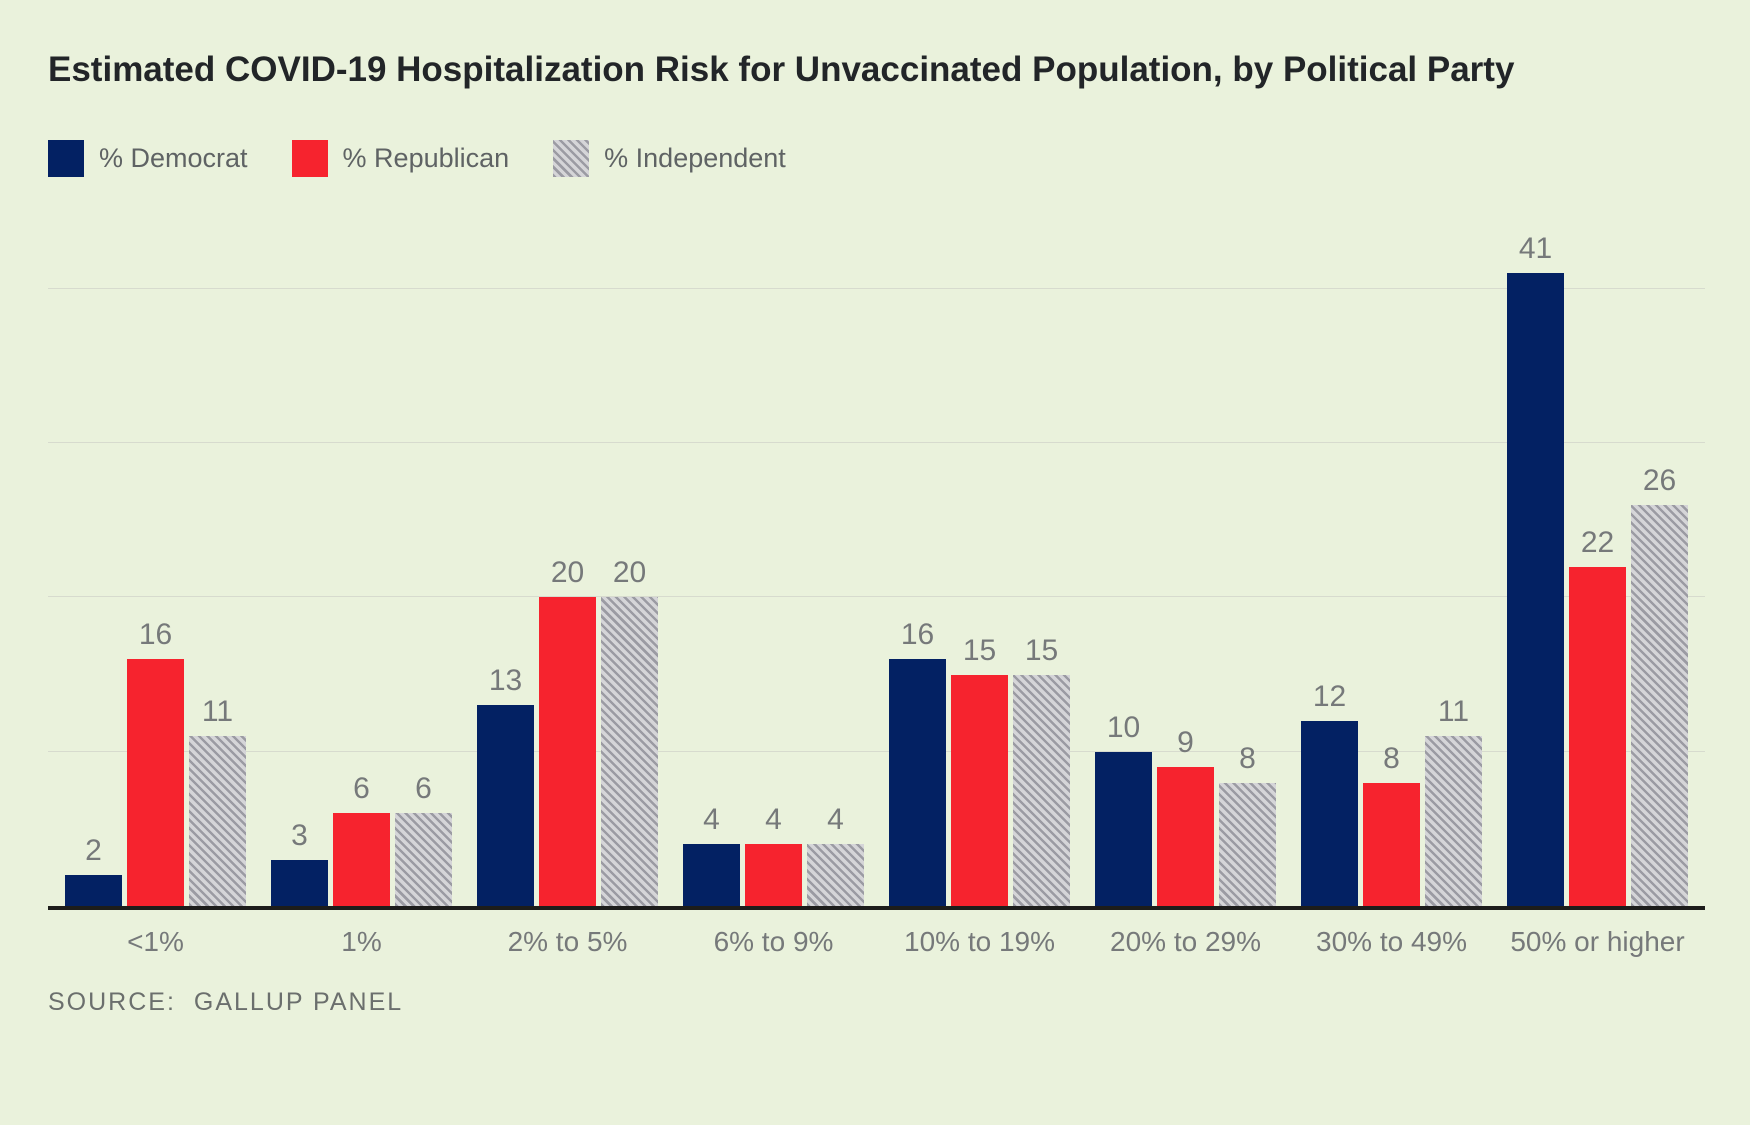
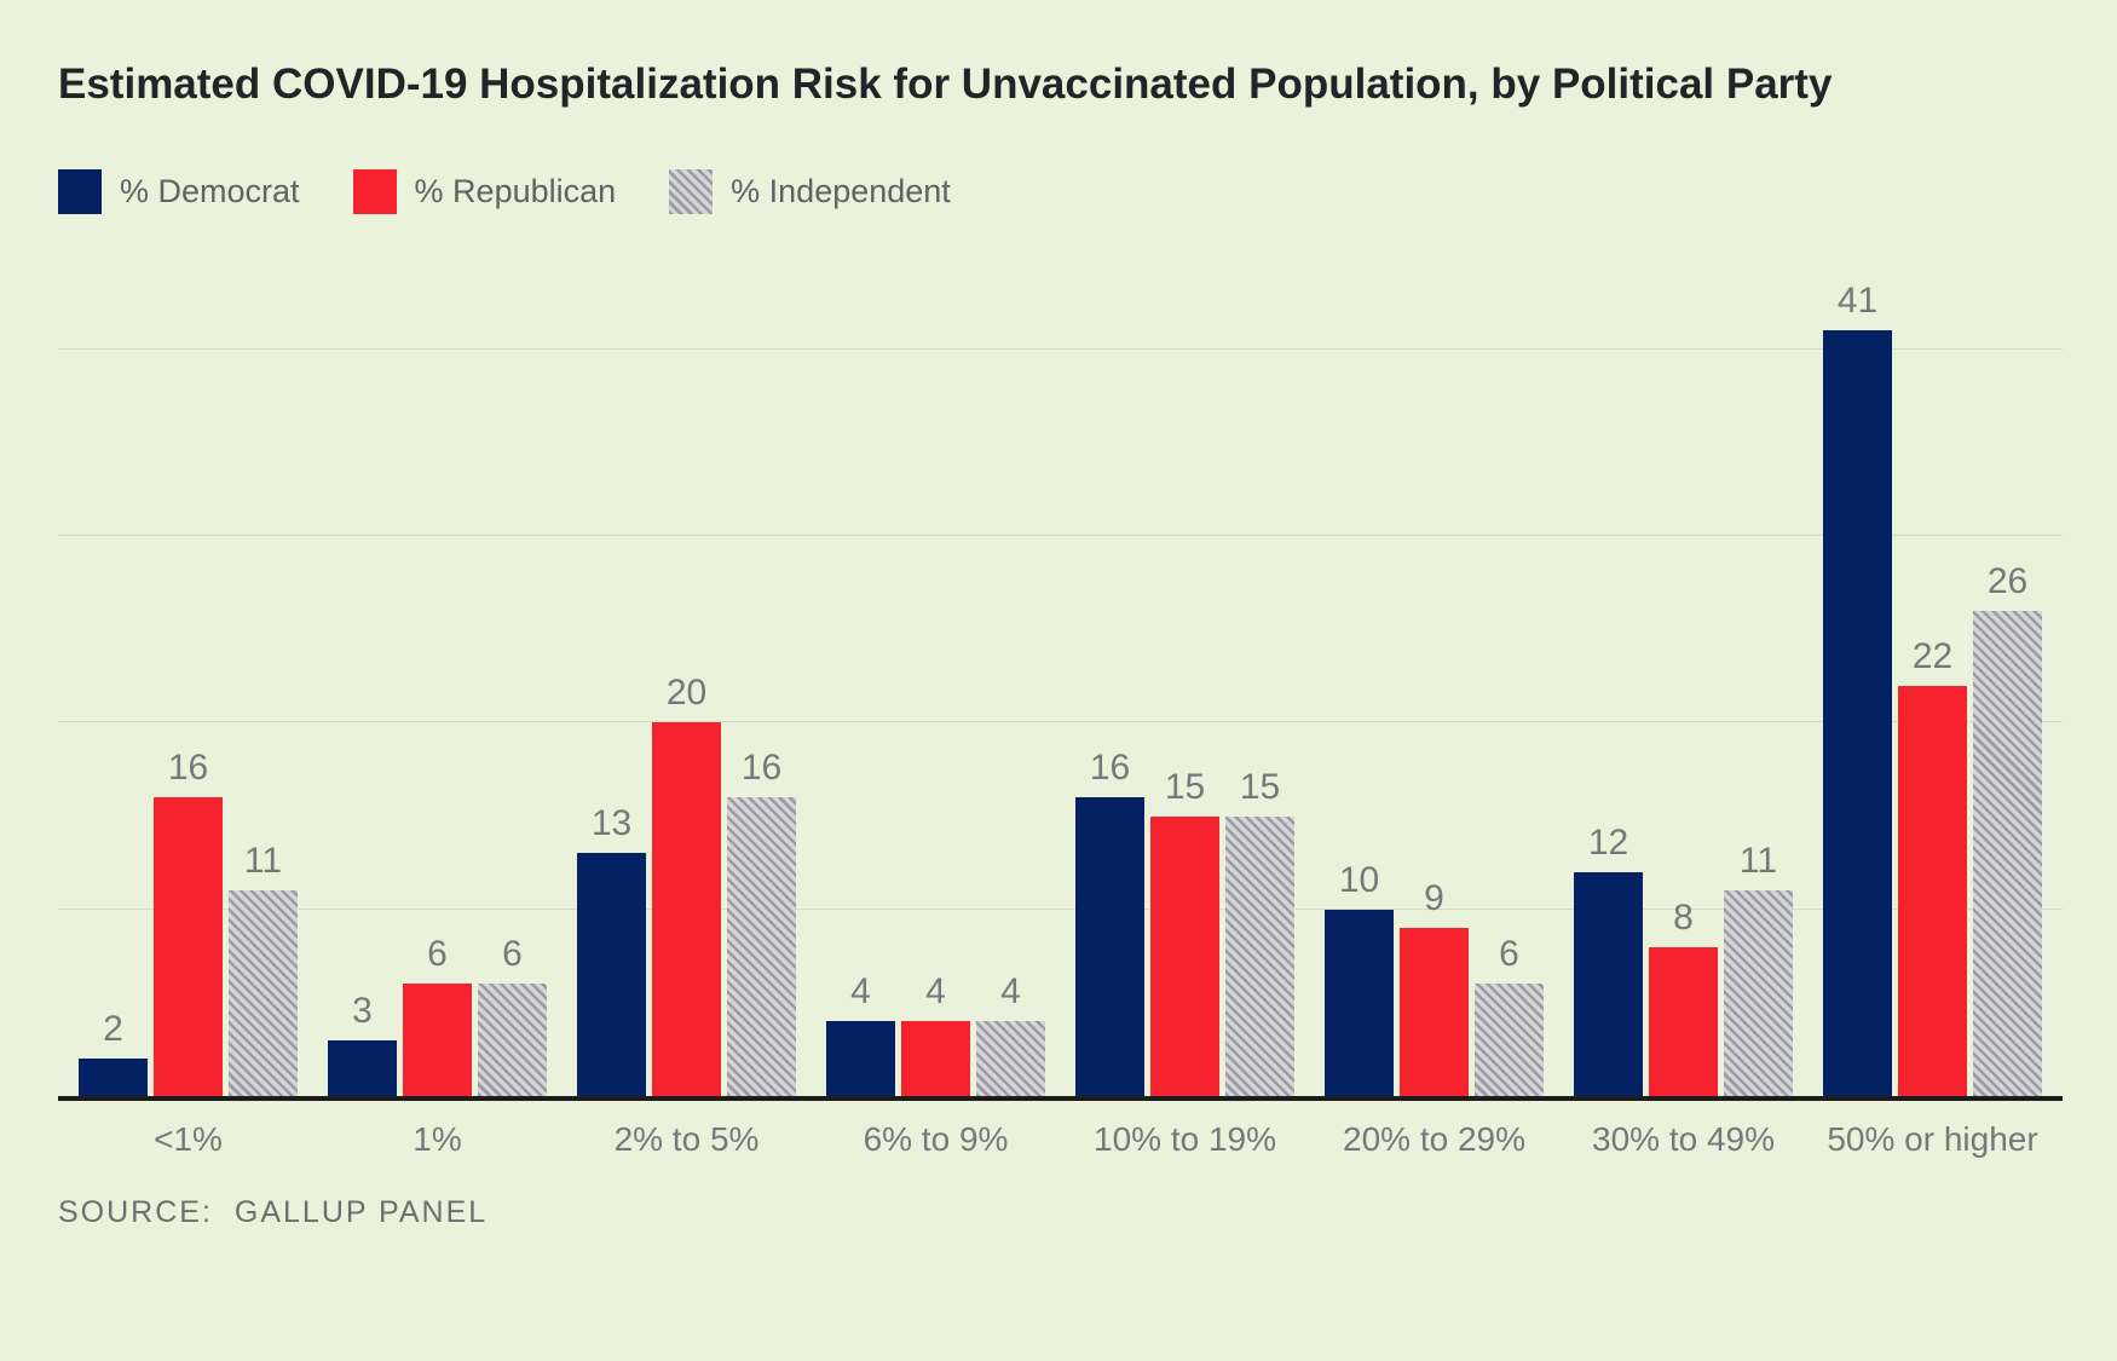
% Independent/2% to 5%: 20 -> 16
% Independent/20% to 29%: 8 -> 6
